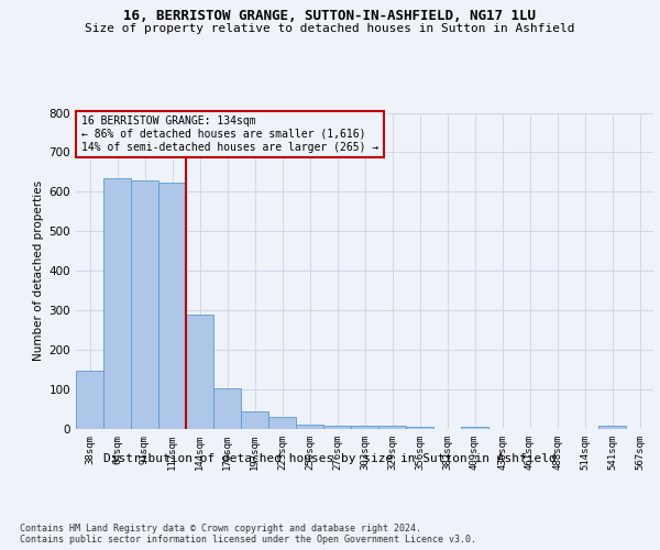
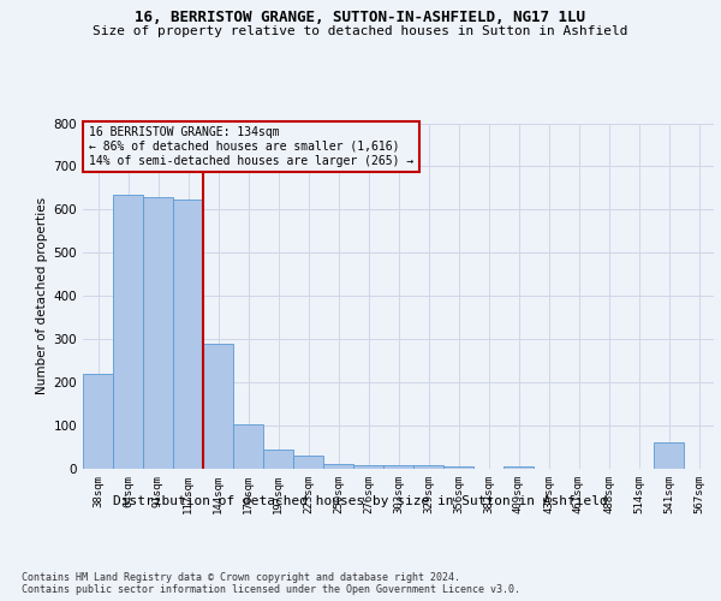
38sqm: 148 -> 220
541sqm: 8 -> 60
